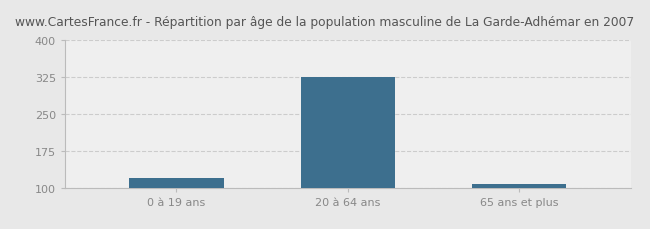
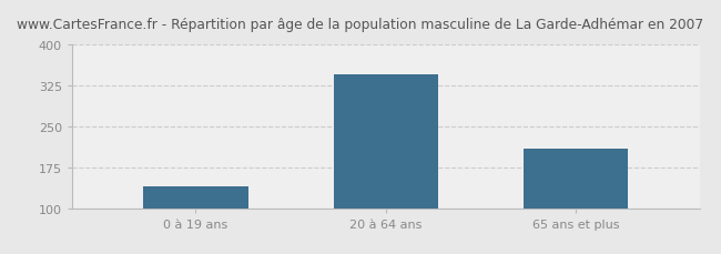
0 à 19 ans: 120 -> 140
20 à 64 ans: 325 -> 345
65 ans et plus: 107 -> 210
